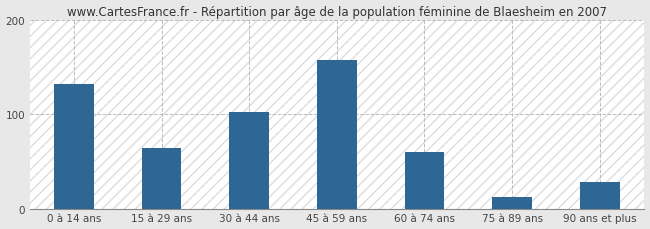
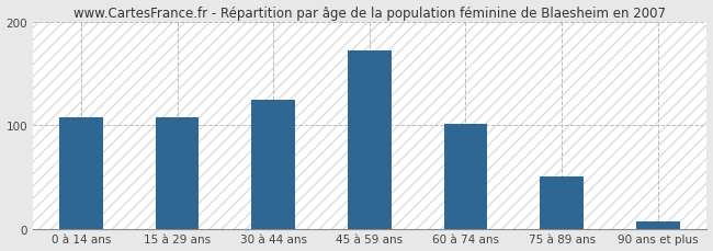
0 à 14 ans: 132 -> 108
15 à 29 ans: 64 -> 108
30 à 44 ans: 102 -> 125
45 à 59 ans: 158 -> 172
60 à 74 ans: 60 -> 101
75 à 89 ans: 12 -> 50
90 ans et plus: 28 -> 7
